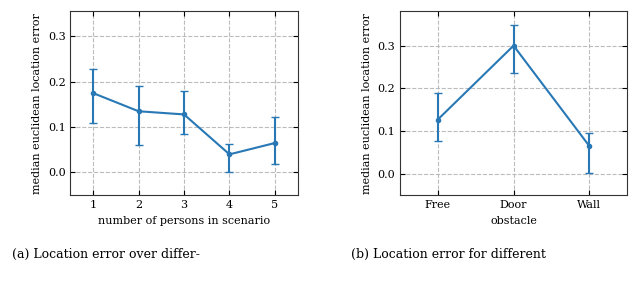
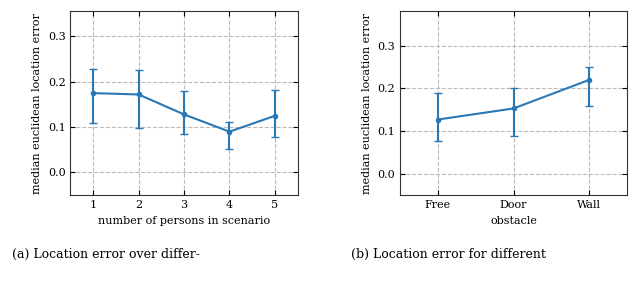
2: 0.135 -> 0.172
4: 0.040 -> 0.090
5: 0.065 -> 0.125
Door: 0.300 -> 0.153
Wall: 0.065 -> 0.220
